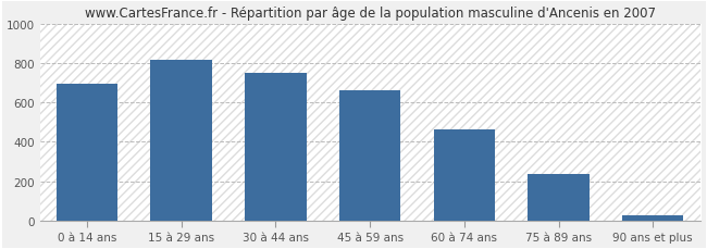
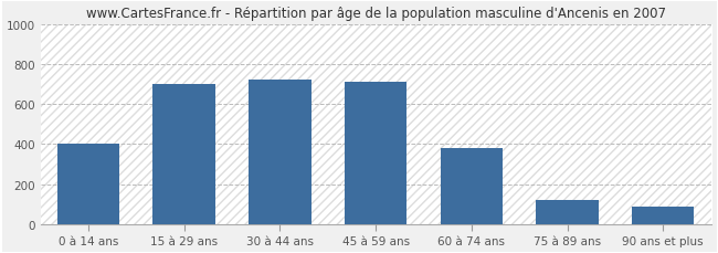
0 à 14 ans: 700 -> 400
15 à 29 ans: 820 -> 700
30 à 44 ans: 750 -> 720
45 à 59 ans: 660 -> 710
60 à 74 ans: 460 -> 380
75 à 89 ans: 240 -> 120
90 ans et plus: 20 -> 90
